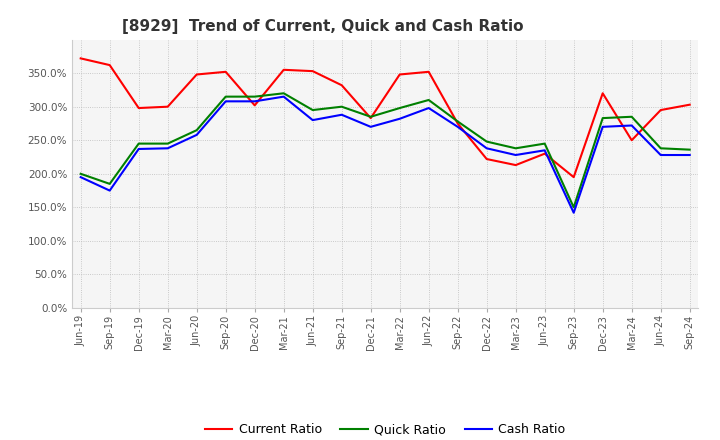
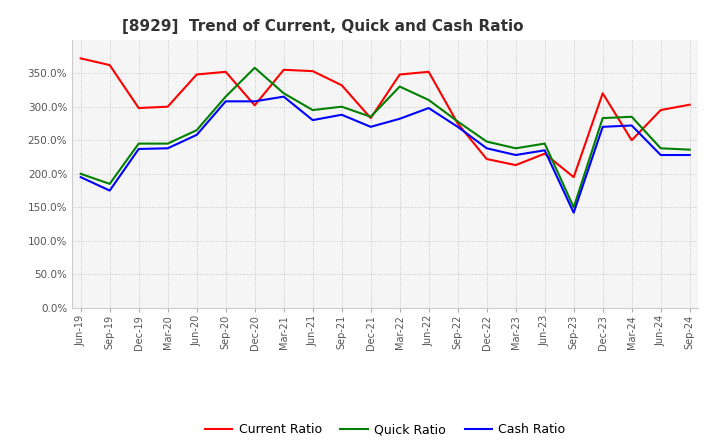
Quick Ratio/Dec-20: 315% -> 358%
Quick Ratio/Mar-22: 298% -> 330%
